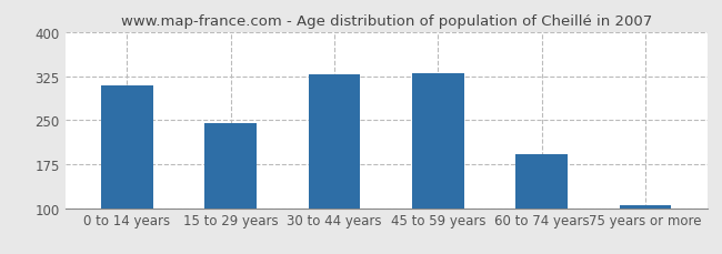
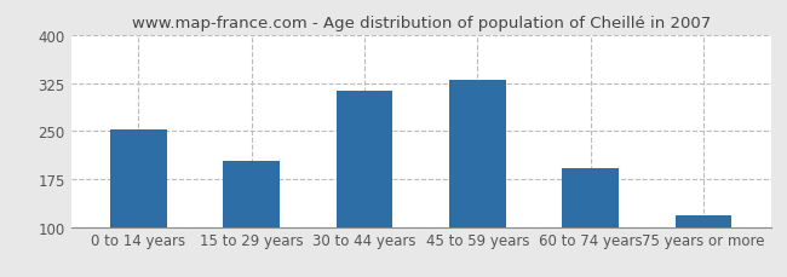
0 to 14 years: 310 -> 252
15 to 29 years: 245 -> 204
30 to 44 years: 328 -> 312
75 years or more: 105 -> 118
